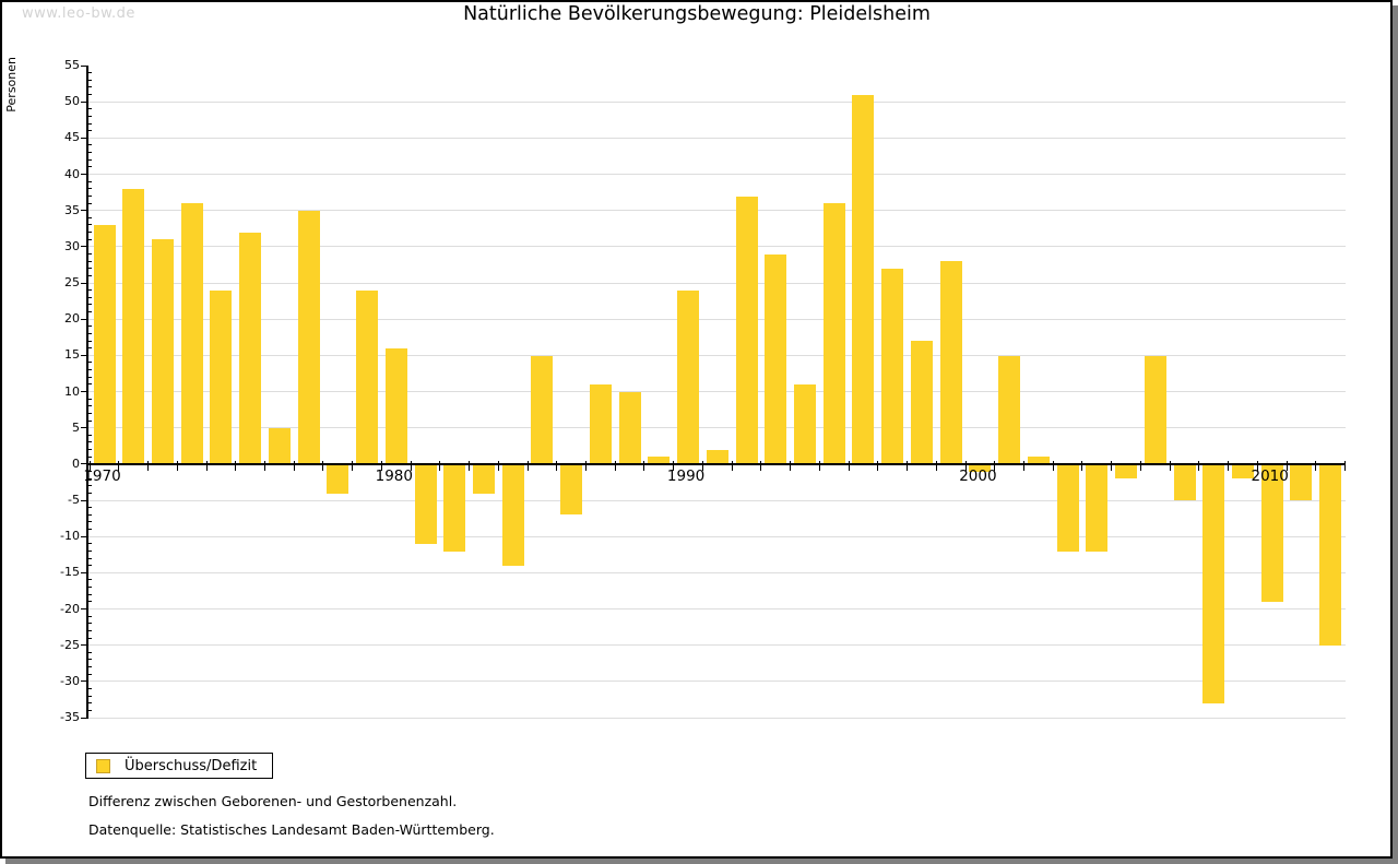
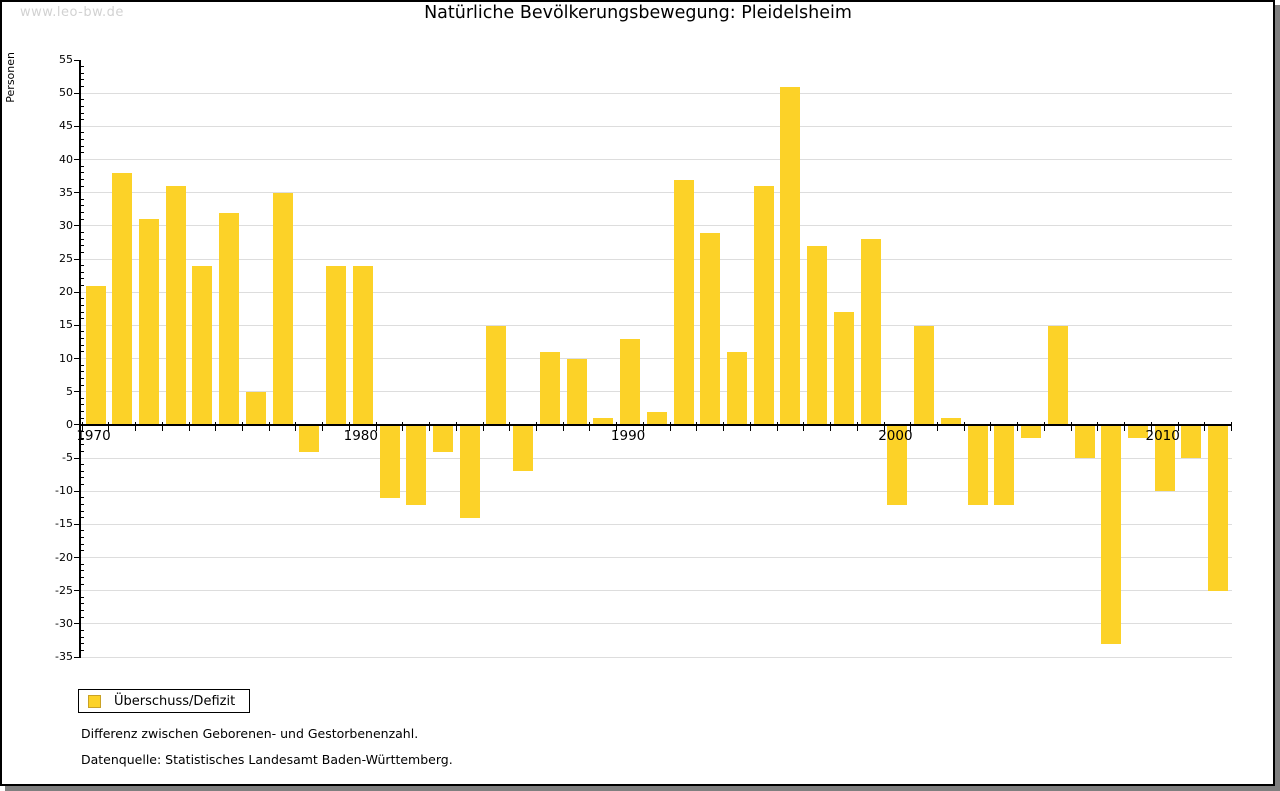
1970: 33 -> 21
1980: 16 -> 24
1990: 24 -> 13
2000: -1 -> -12
2010: -19 -> -10
